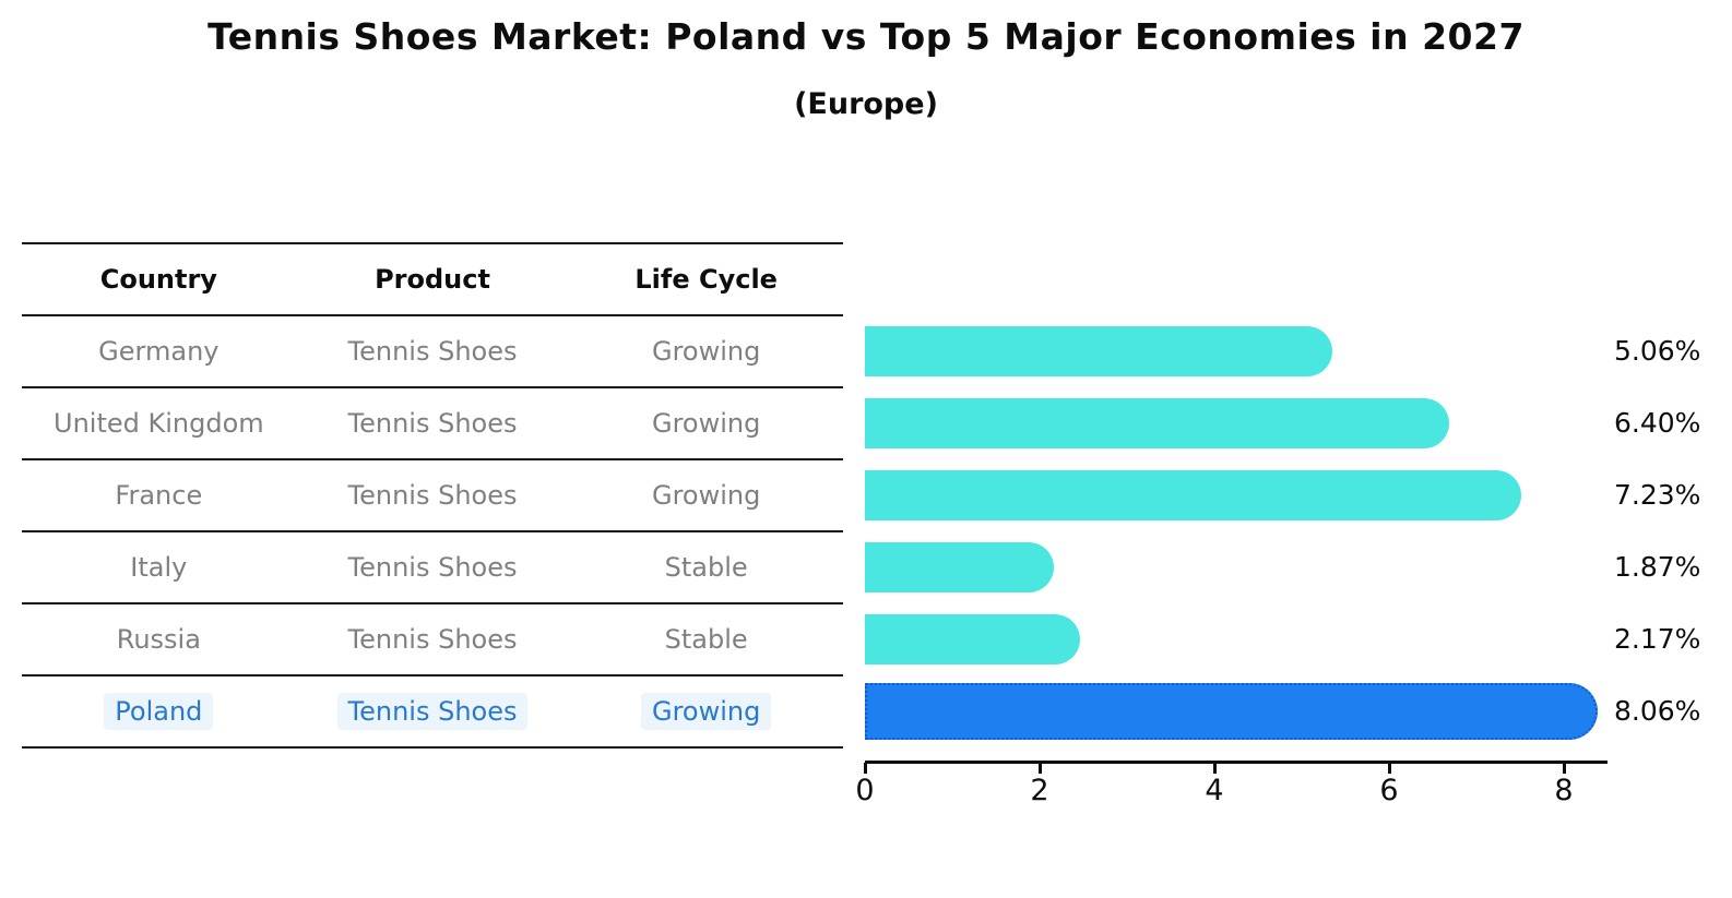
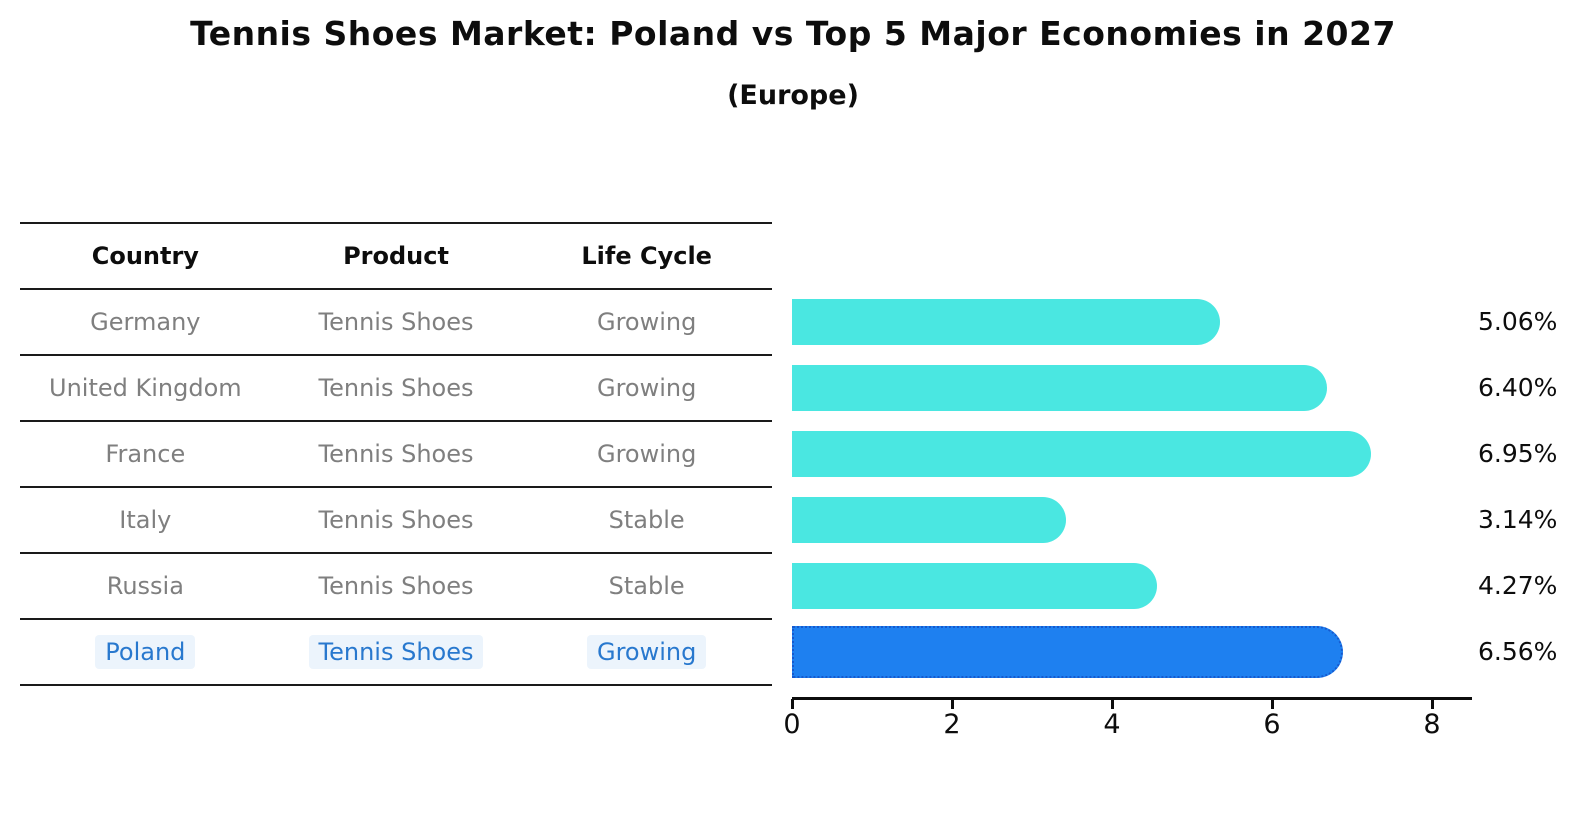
France: 7.23% -> 6.95%
Italy: 1.87% -> 3.14%
Russia: 2.17% -> 4.27%
Poland: 8.06% -> 6.56%
